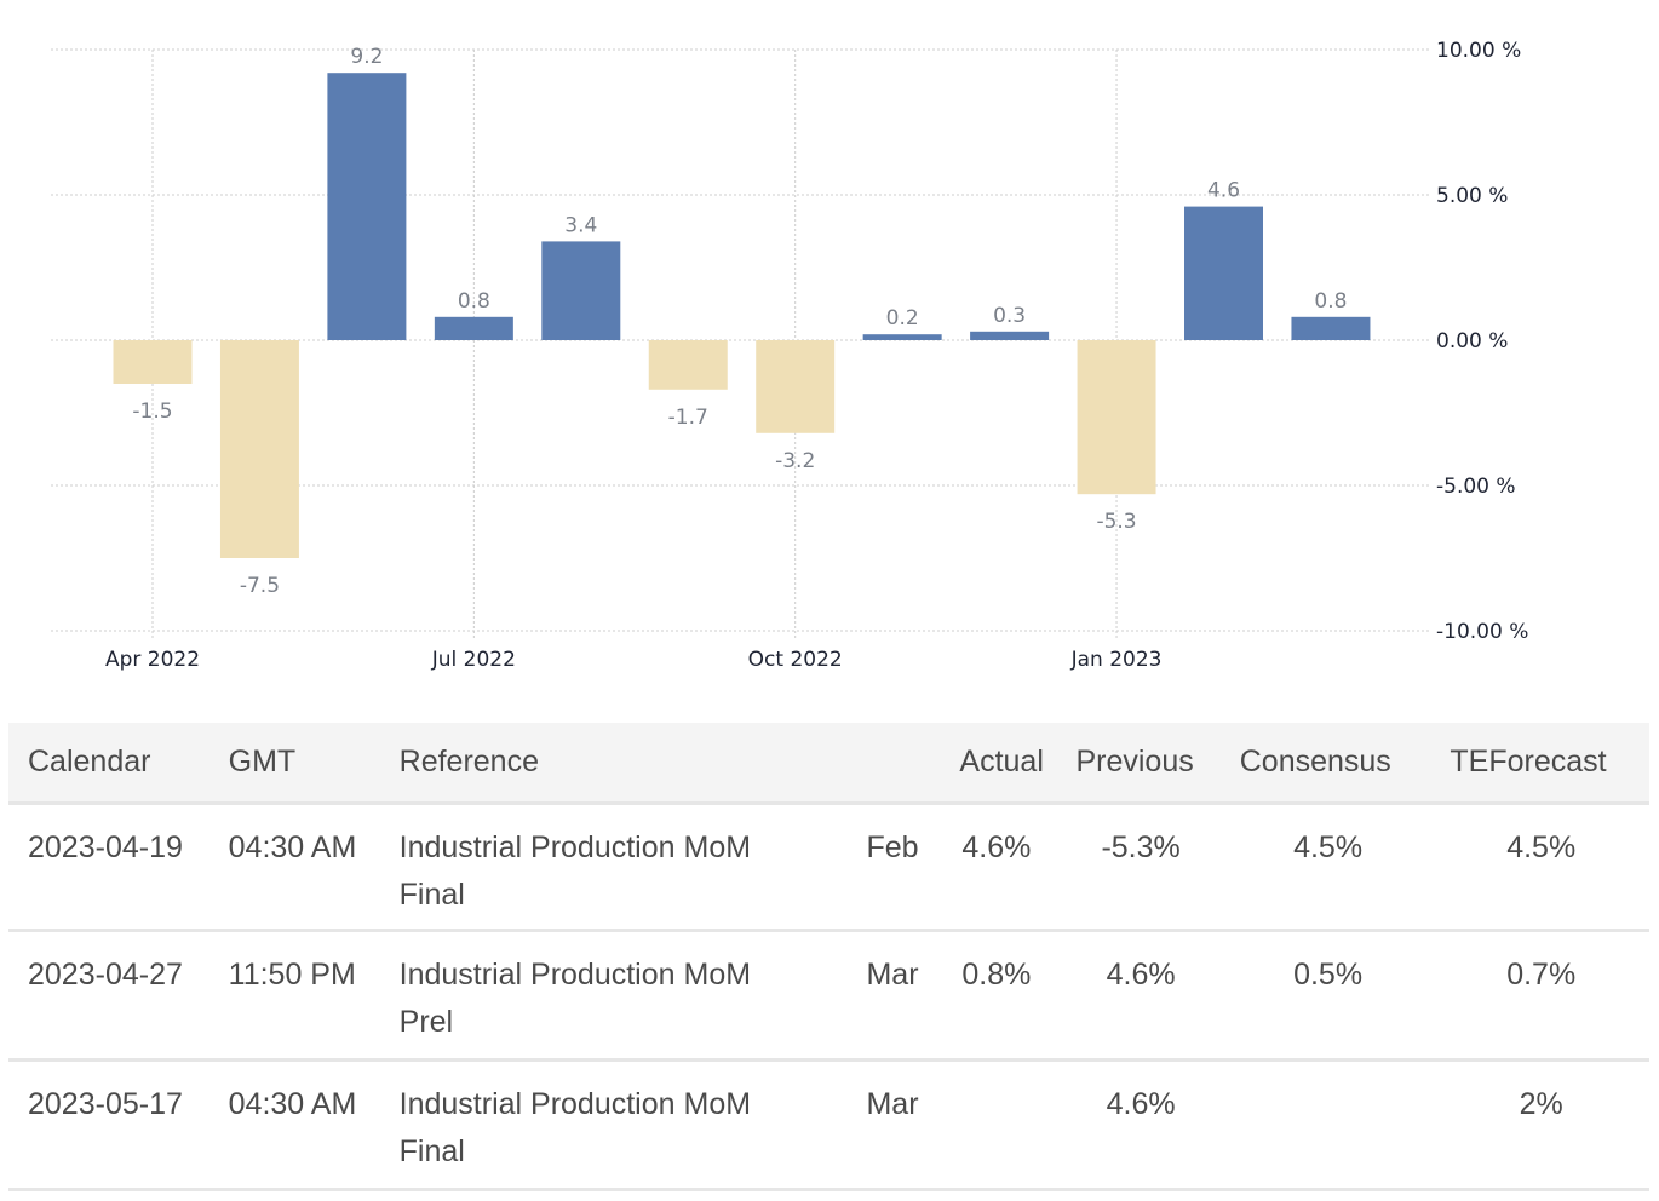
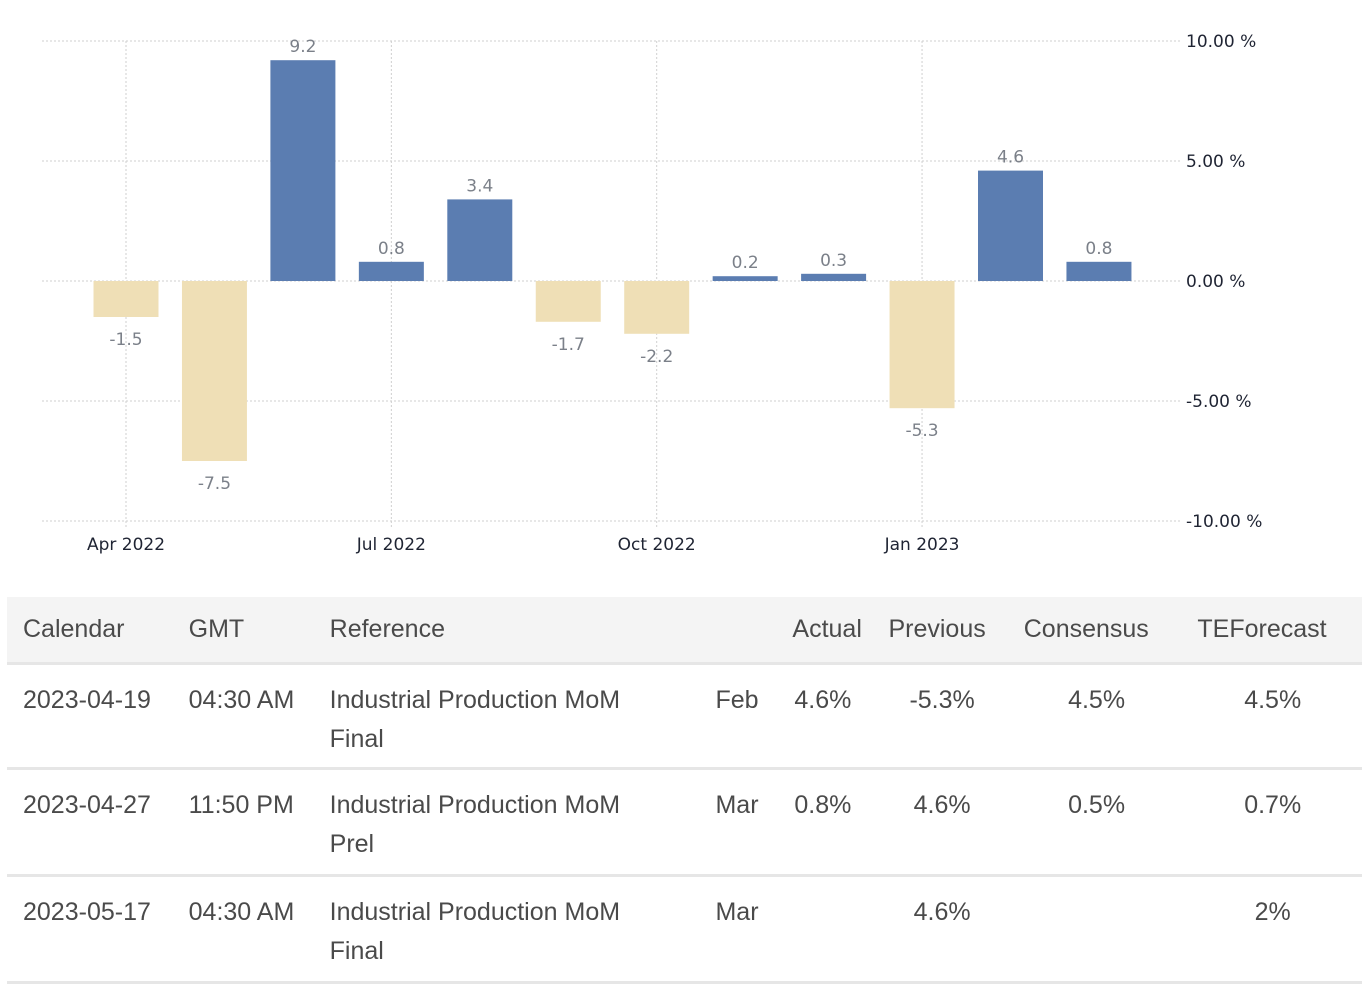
Oct 2022: -3.2 -> -2.2
